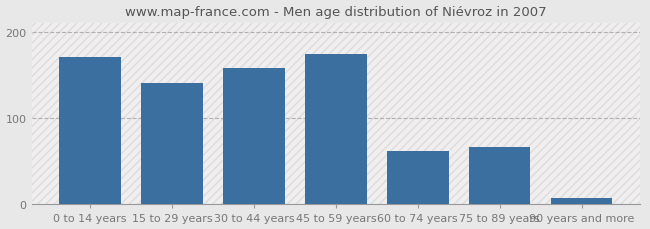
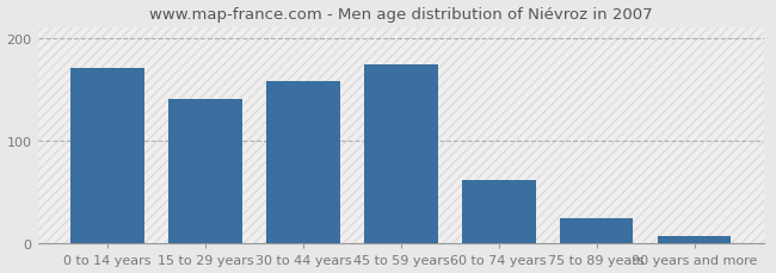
75 to 89 years: 66 -> 25
